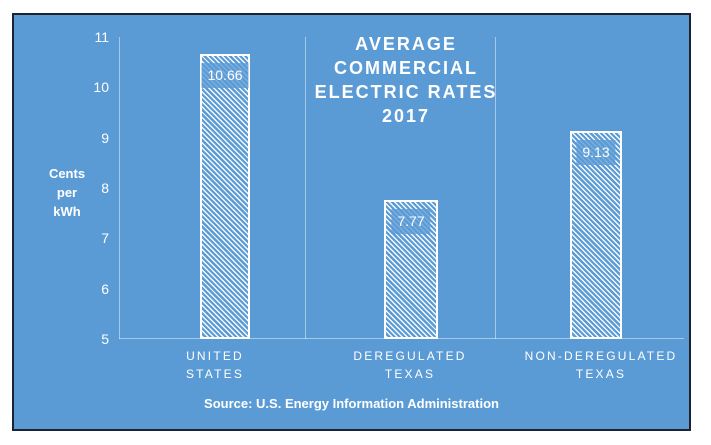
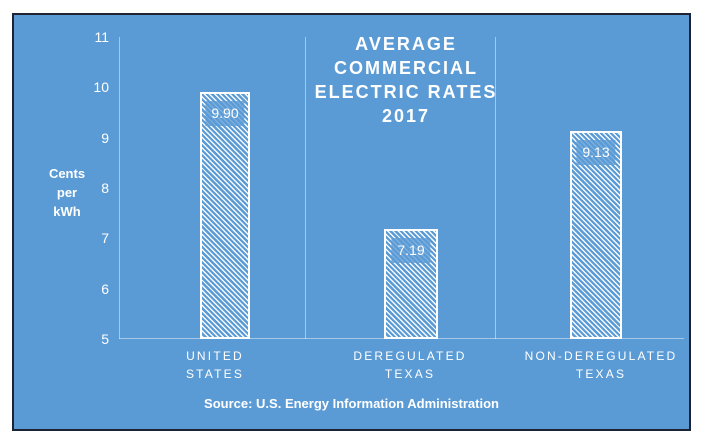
UNITED STATES: 10.66 -> 9.90
DEREGULATED TEXAS: 7.77 -> 7.19
